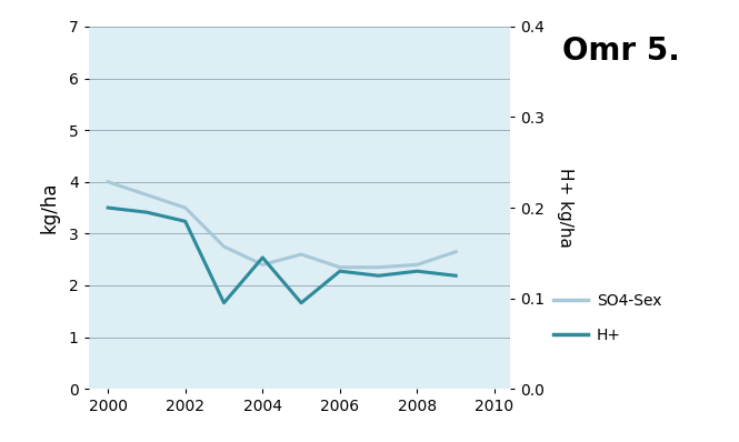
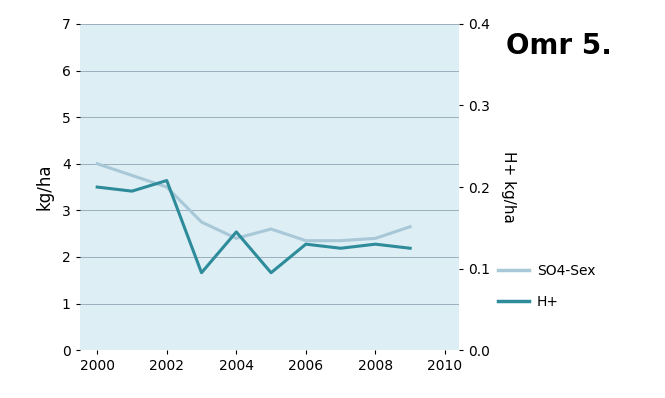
H+/2002: 0.185 -> 0.208
